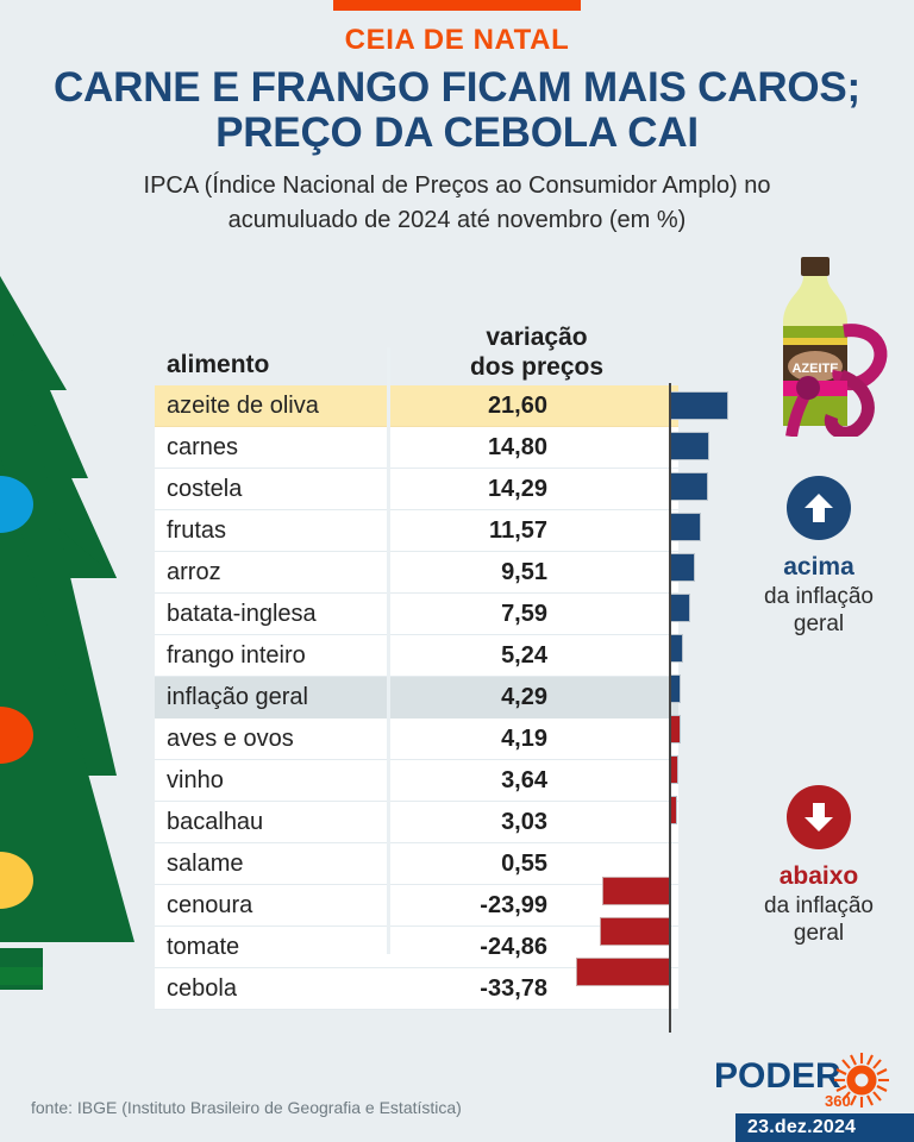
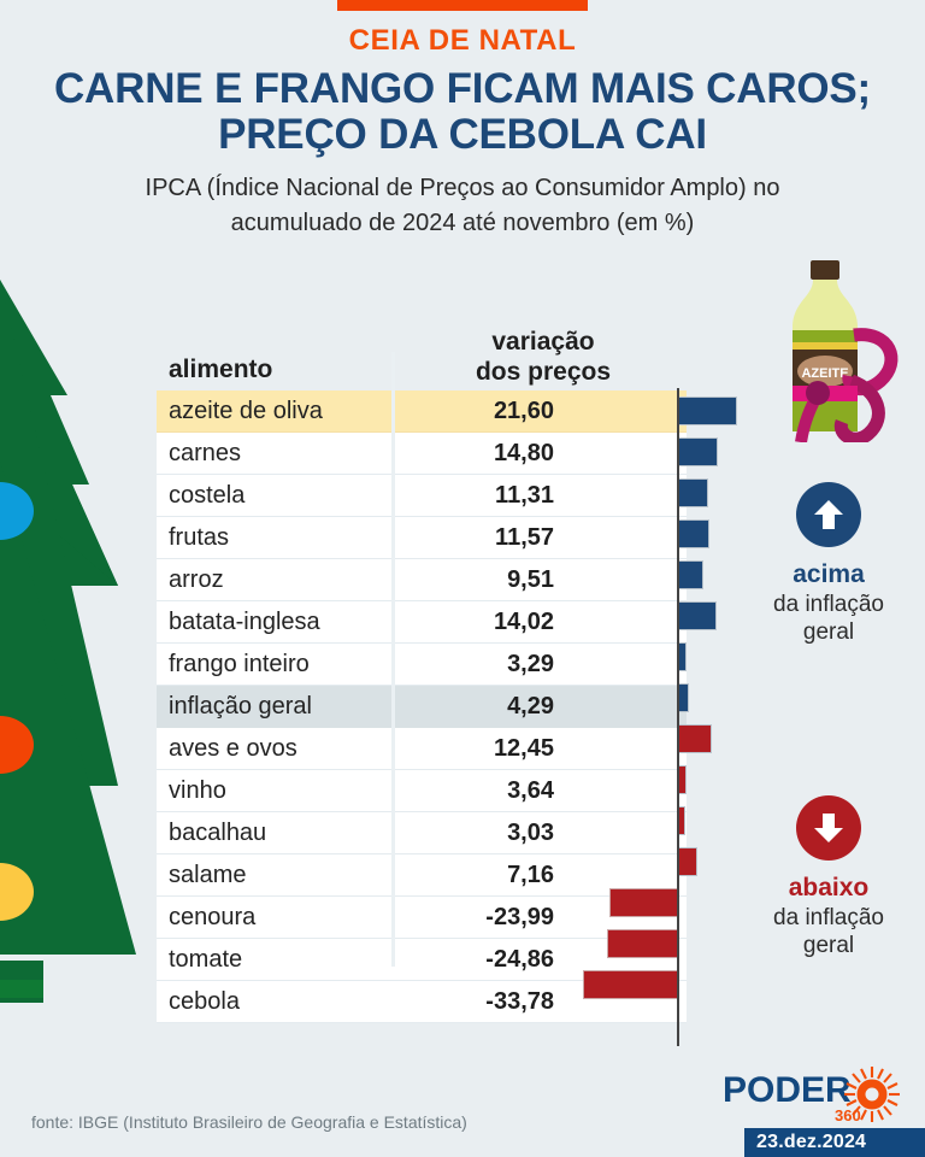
costela: 14,29 -> 11,31
batata-inglesa: 7,59 -> 14,02
frango inteiro: 5,24 -> 3,29
aves e ovos: 4,19 -> 12,45
salame: 0,55 -> 7,16
